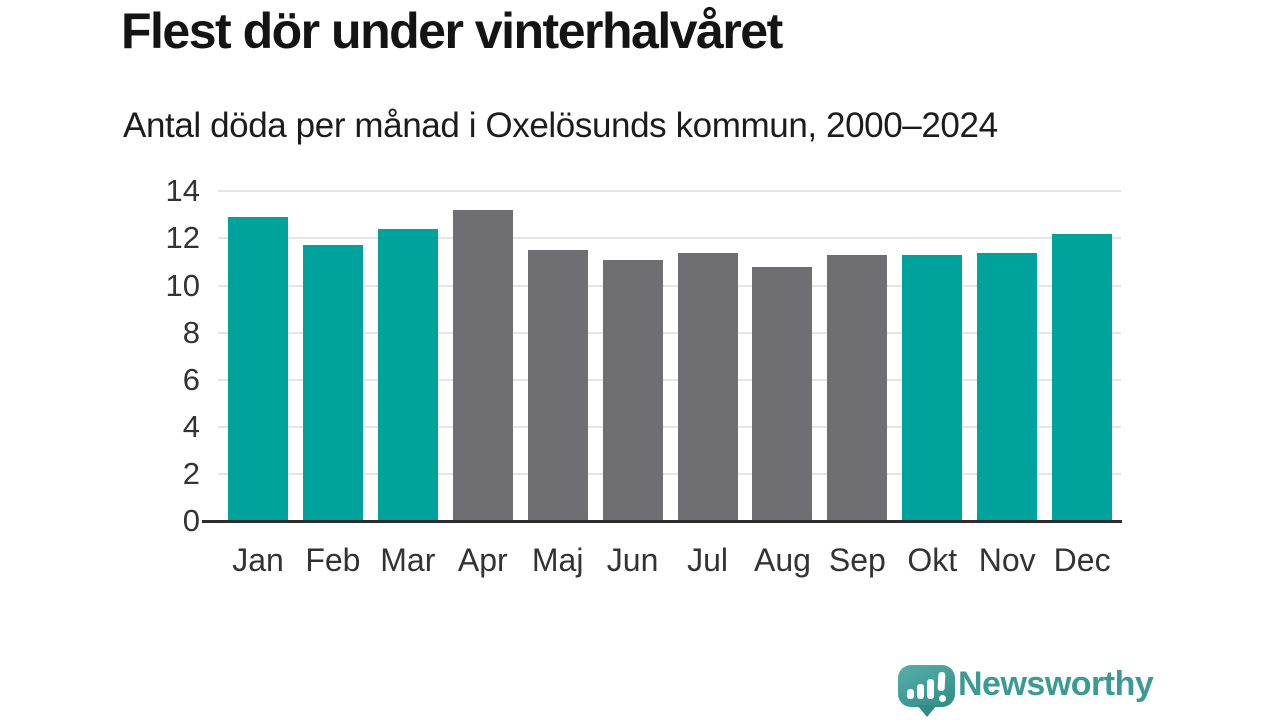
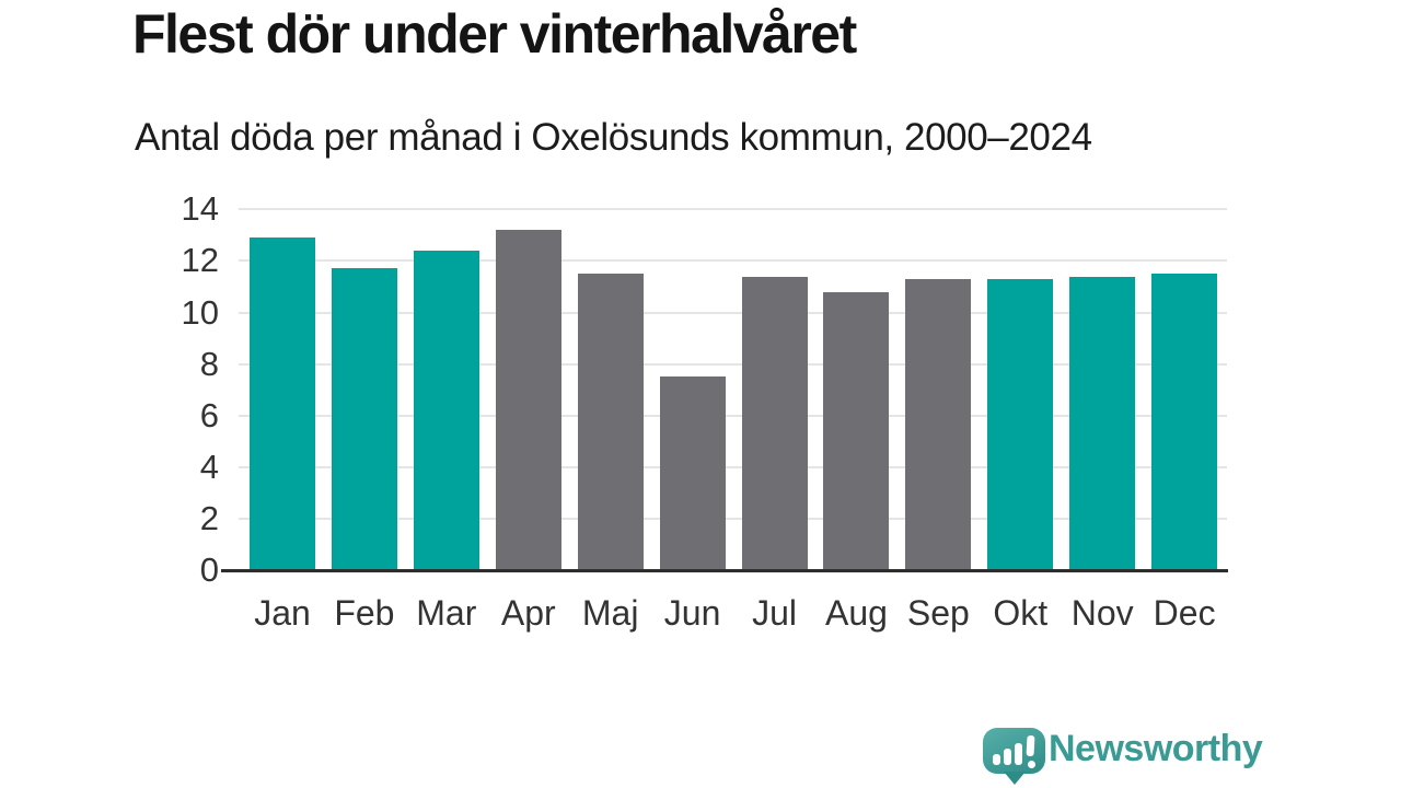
Jun: 11.1 -> 7.5
Dec: 12.2 -> 11.5
